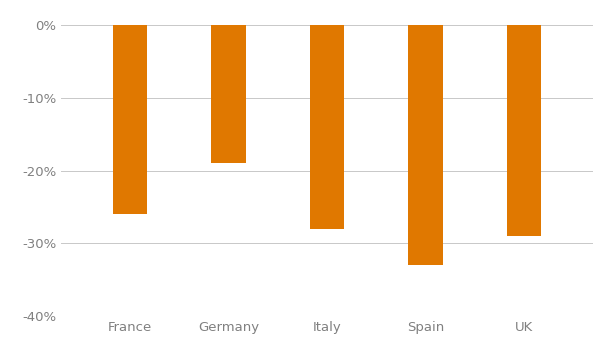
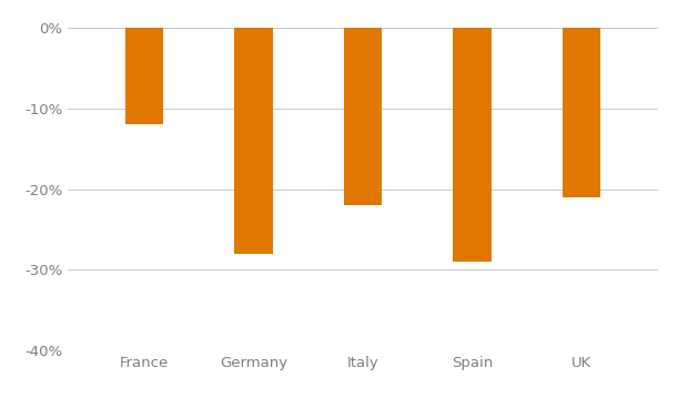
France: -26% -> -12%
Germany: -19% -> -28%
Italy: -28% -> -22%
Spain: -33% -> -29%
UK: -29% -> -21%
